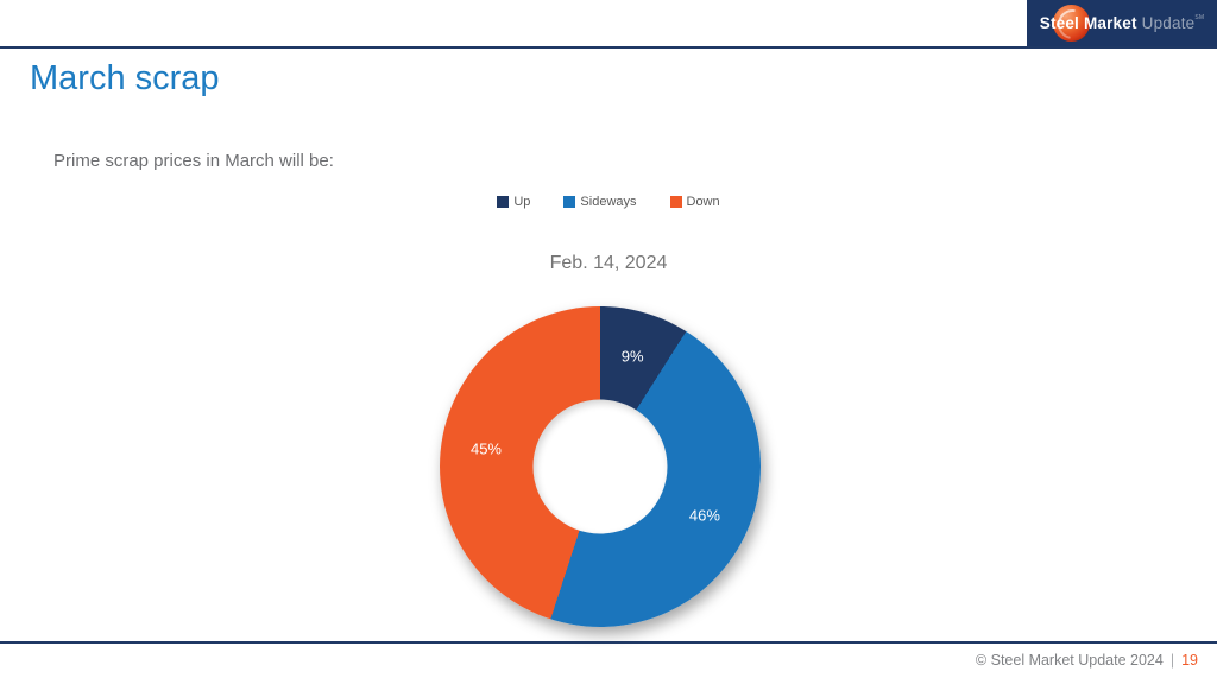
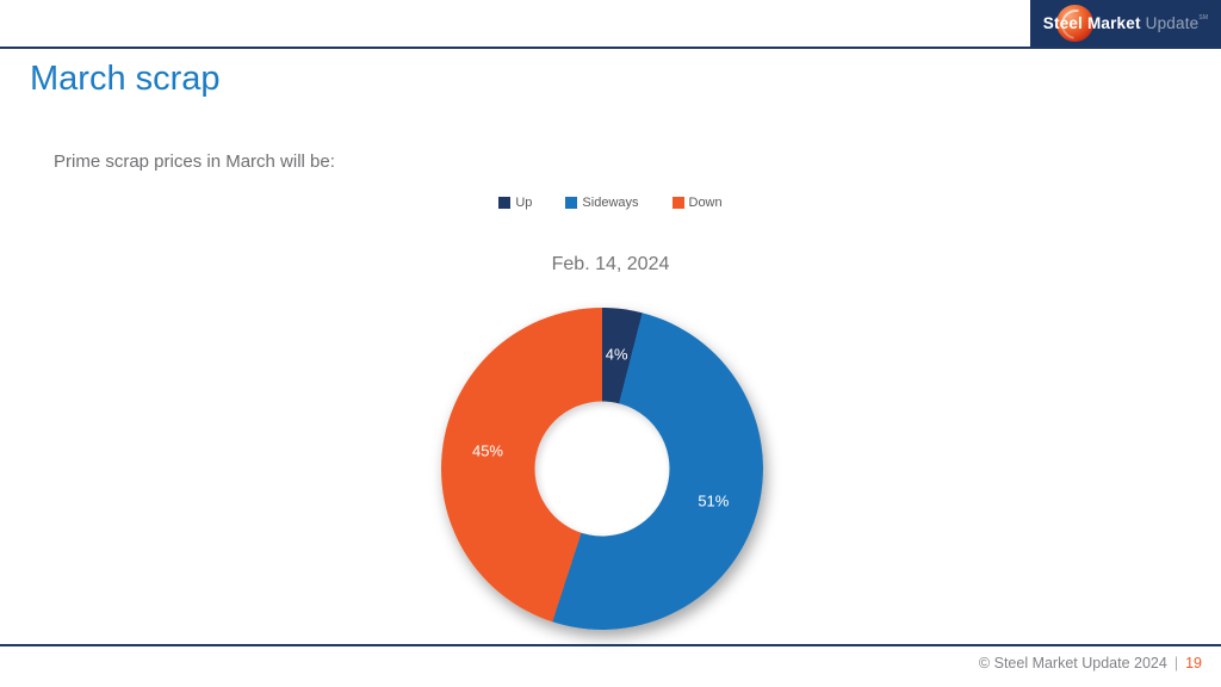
Up: 9% -> 4%
Sideways: 46% -> 51%
